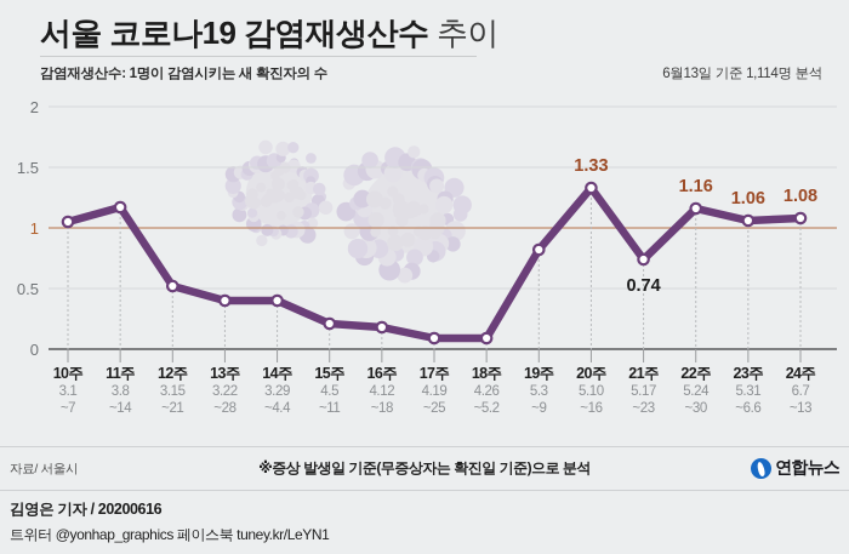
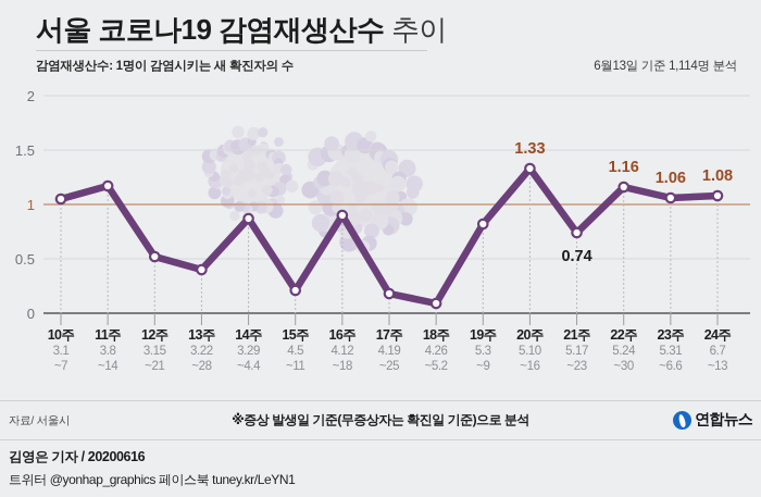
14주: 0.40 -> 0.87
16주: 0.18 -> 0.90
17주: 0.09 -> 0.18
